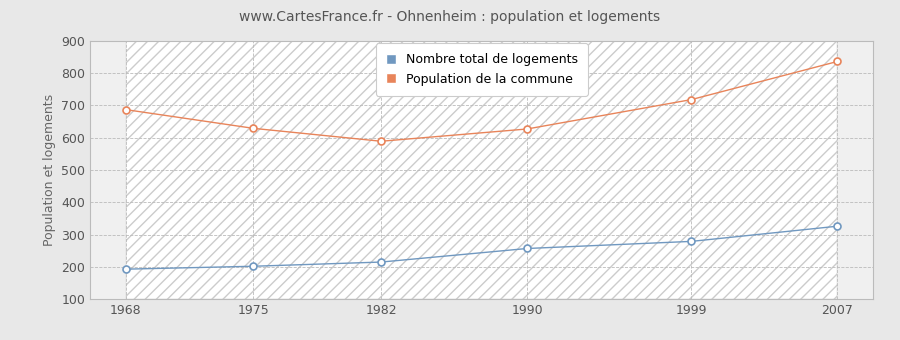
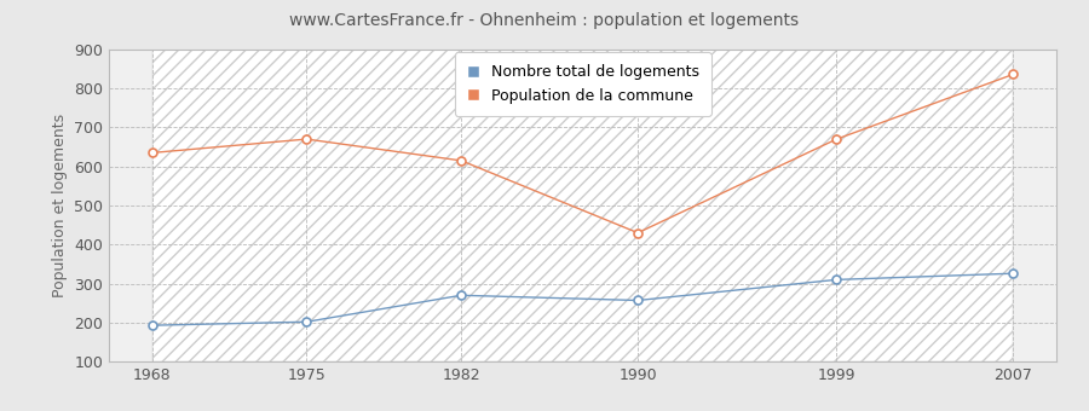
Population de la commune/1968: 687 -> 635
Population de la commune/1975: 629 -> 670
Nombre total de logements/1982: 215 -> 270
Population de la commune/1982: 589 -> 615
Population de la commune/1990: 627 -> 430
Nombre total de logements/1999: 279 -> 310
Population de la commune/1999: 718 -> 670
